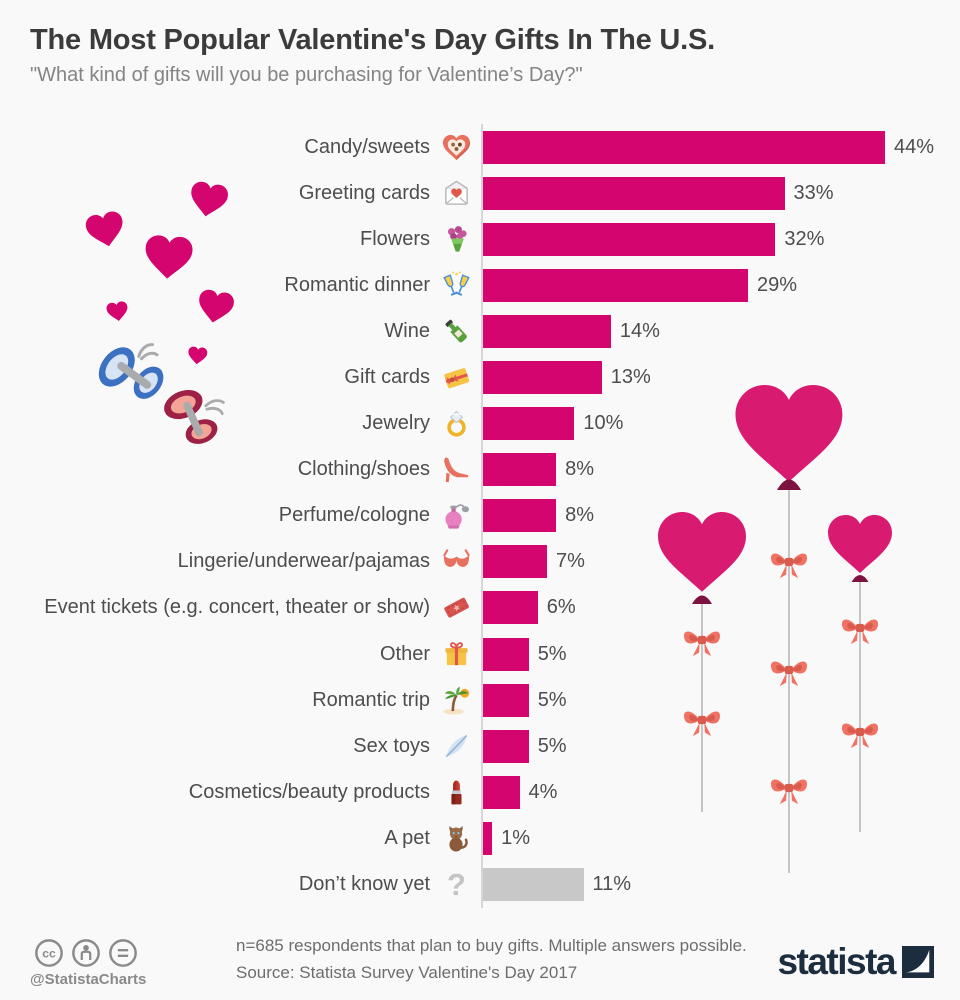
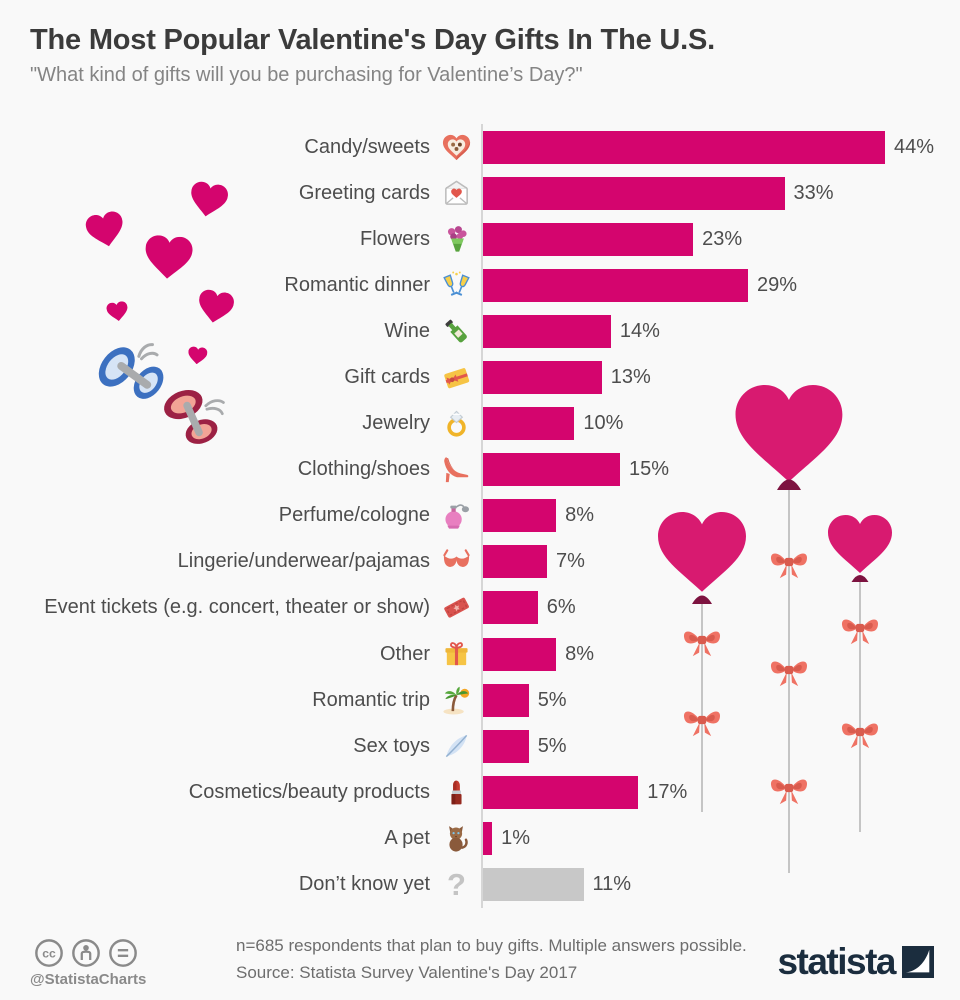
Flowers: 32% -> 23%
Clothing/shoes: 8% -> 15%
Other: 5% -> 8%
Cosmetics/beauty products: 4% -> 17%
